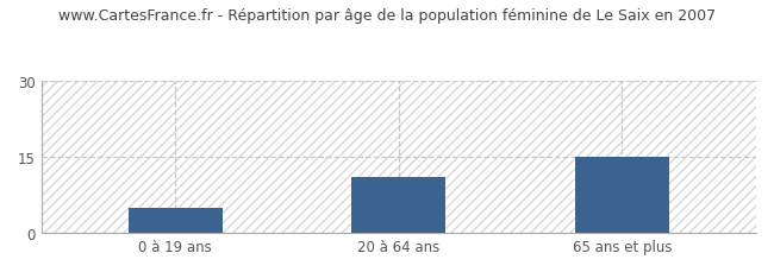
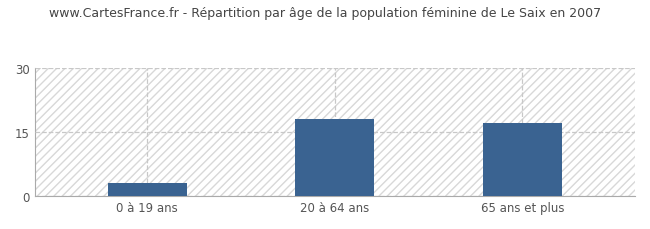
0 à 19 ans: 5 -> 3
20 à 64 ans: 11 -> 18
65 ans et plus: 15 -> 17
